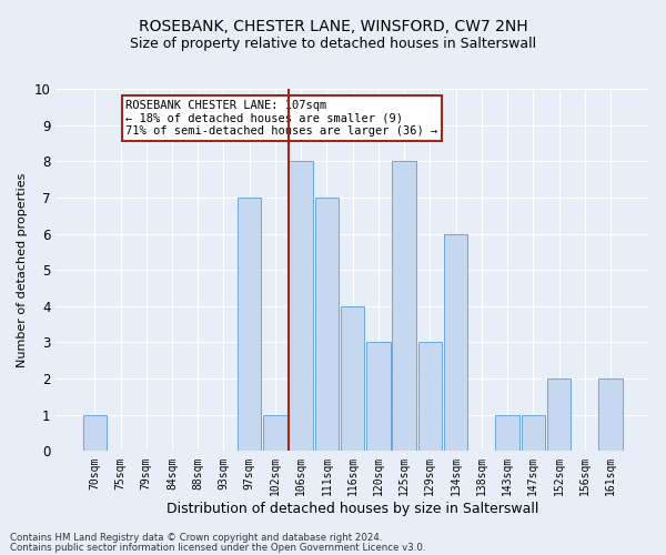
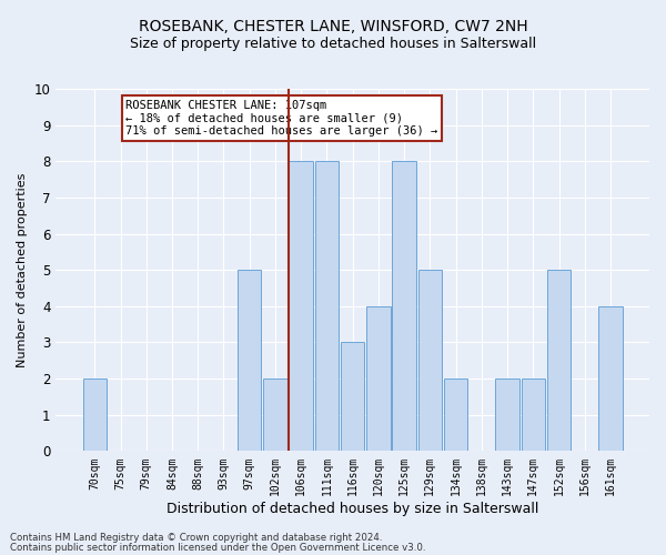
70sqm: 1 -> 2
97sqm: 7 -> 5
102sqm: 1 -> 2
111sqm: 7 -> 8
116sqm: 4 -> 3
120sqm: 3 -> 4
129sqm: 3 -> 5
134sqm: 6 -> 2
143sqm: 1 -> 2
147sqm: 1 -> 2
152sqm: 2 -> 5
161sqm: 2 -> 4
